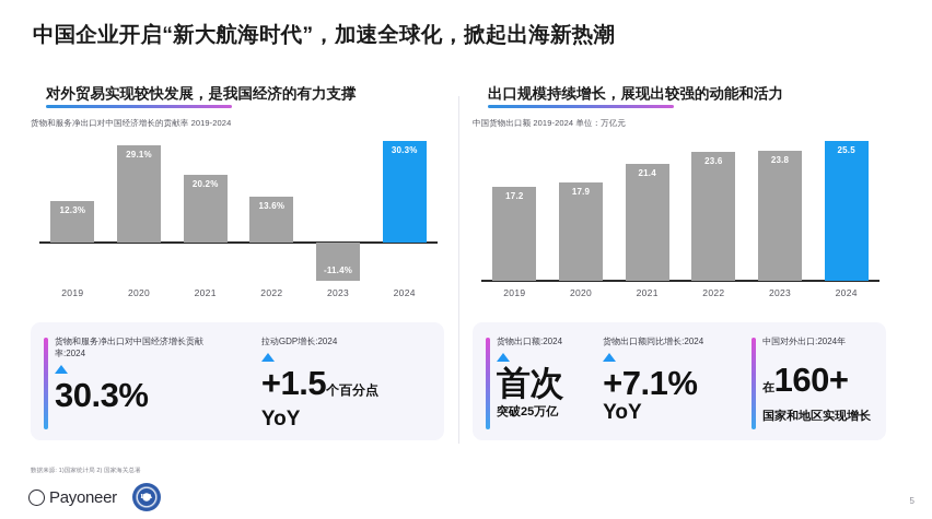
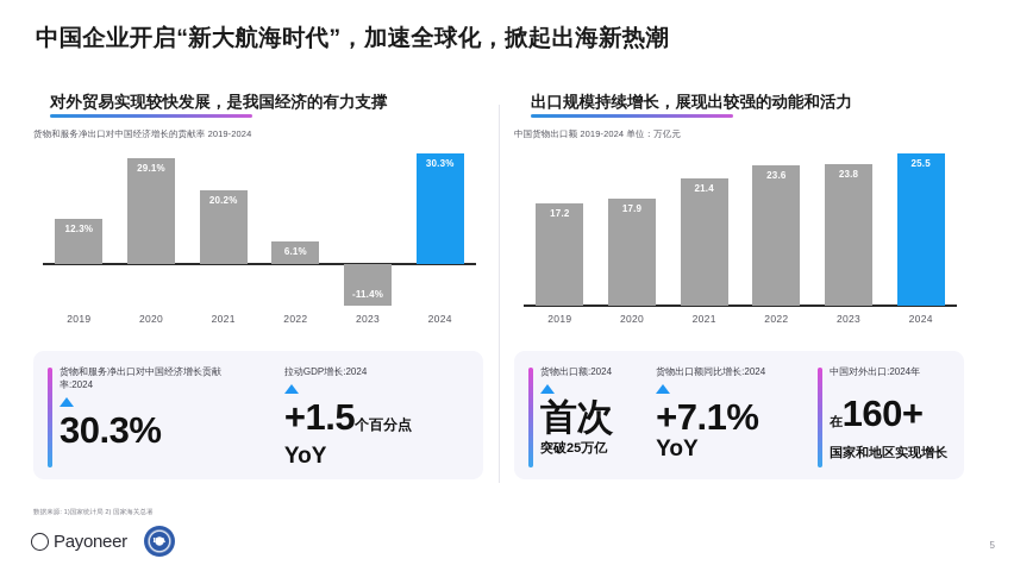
对外贸易实现较快发展，是我国经济的有力支撑/2022: 13.6% -> 6.1%
